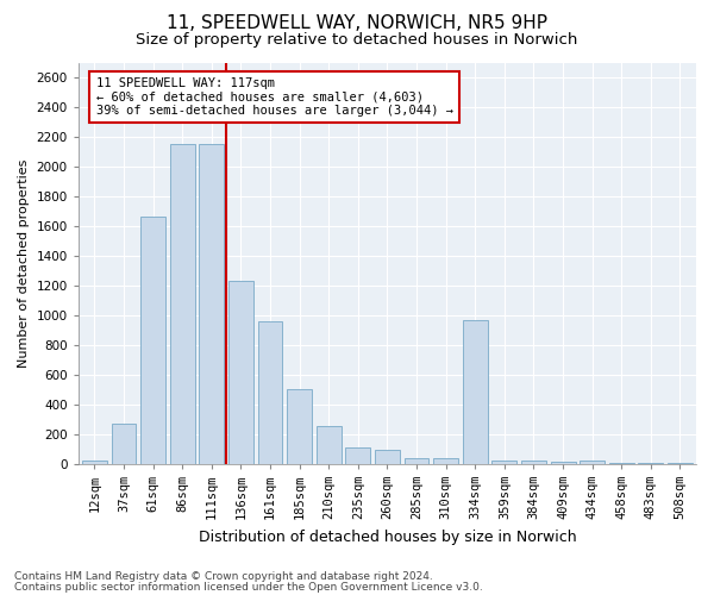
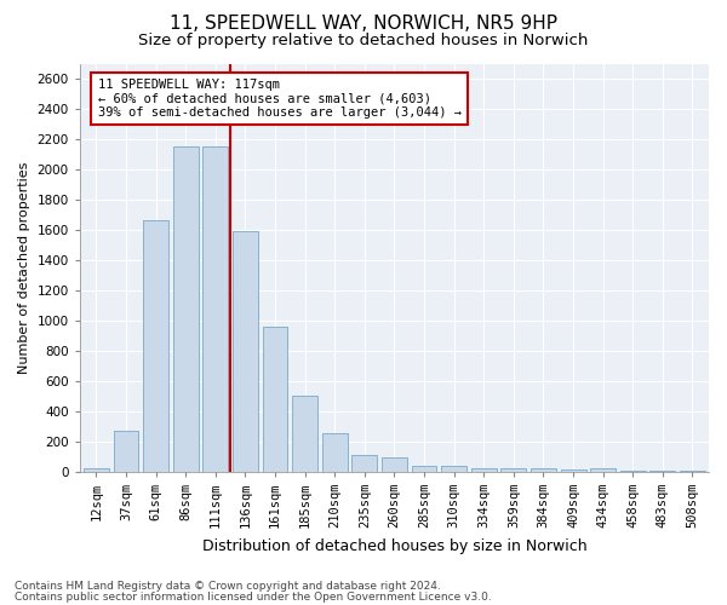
136sqm: 1230 -> 1590
334sqm: 970 -> 20
